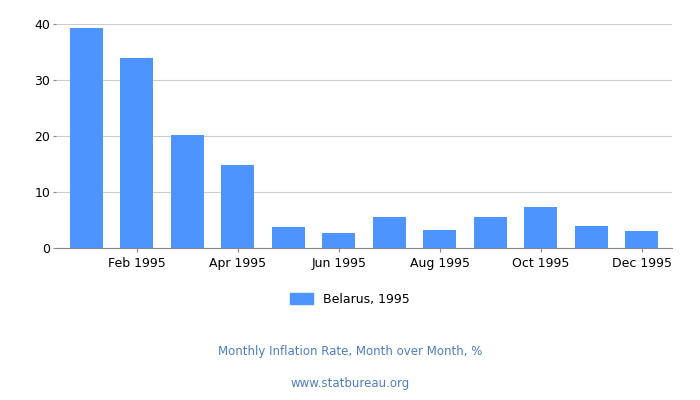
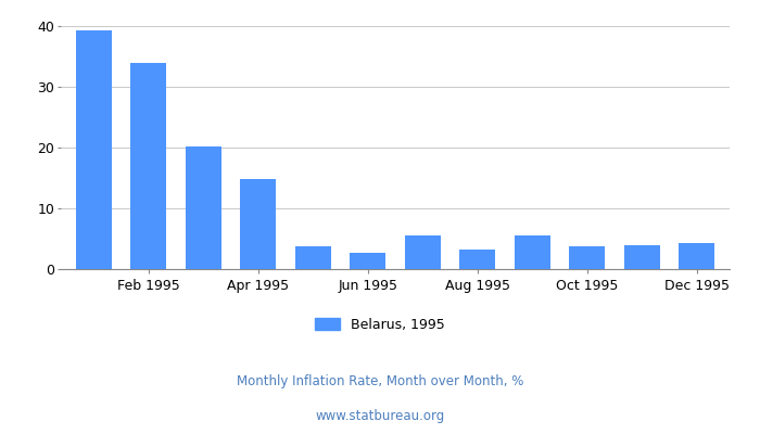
Oct 1995: 7.4 -> 3.7
Dec 1995: 3.0 -> 4.2
